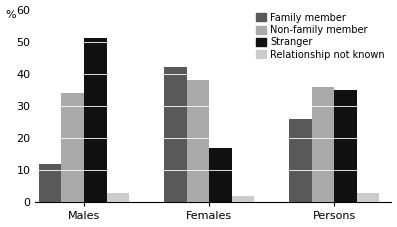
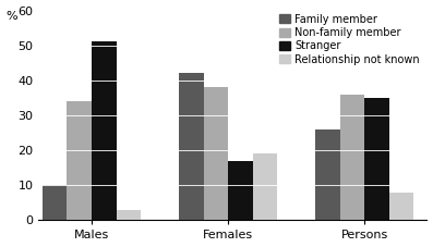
Family member/Males: 12 -> 10
Relationship not known/Females: 2 -> 19
Relationship not known/Persons: 3 -> 8
